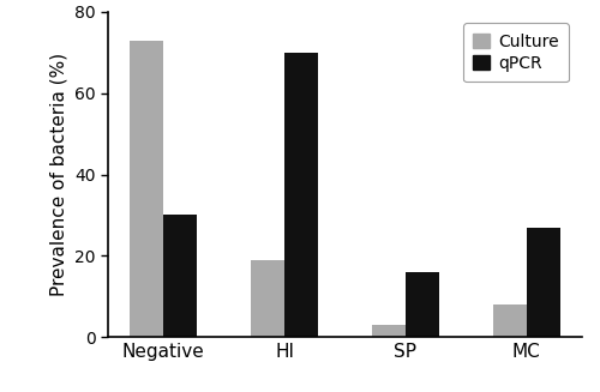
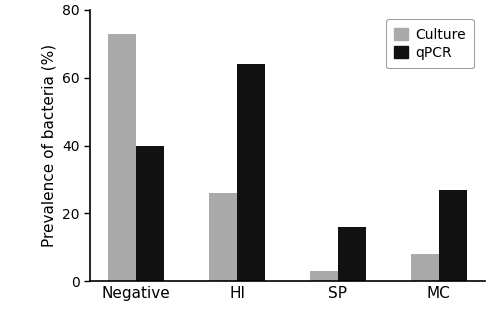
qPCR/Negative: 30 -> 40
Culture/HI: 19 -> 26
qPCR/HI: 70 -> 64
